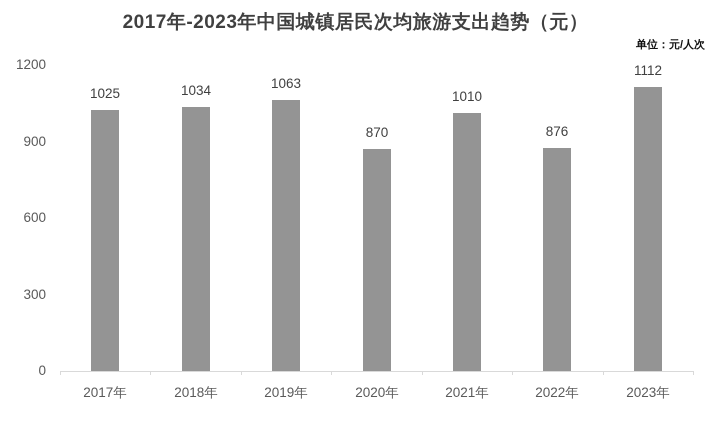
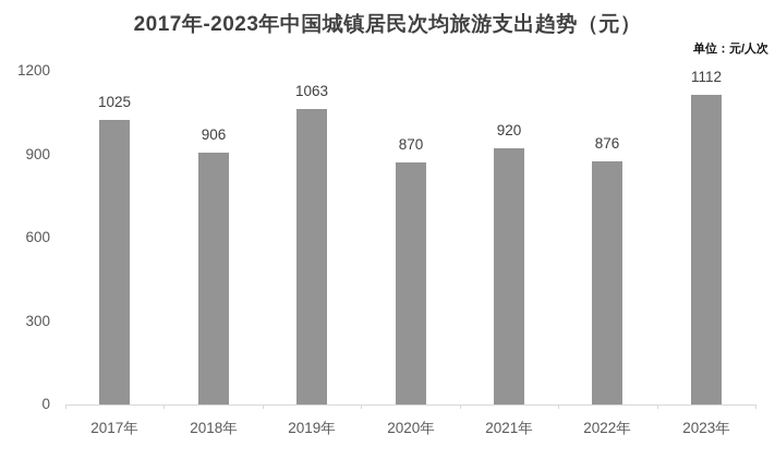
2018年: 1034 -> 906
2021年: 1010 -> 920
